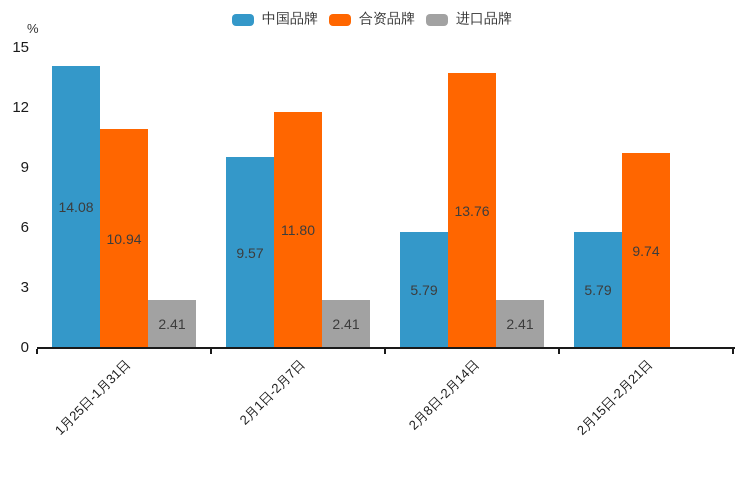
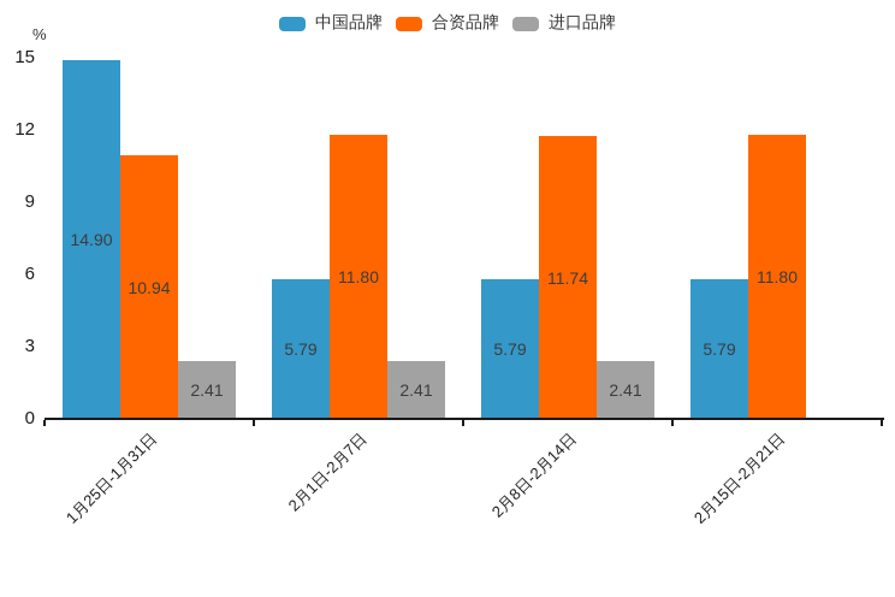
中国品牌/1月25日-1月31日: 14.08 -> 14.90
中国品牌/2月1日-2月7日: 9.57 -> 5.79
合资品牌/2月8日-2月14日: 13.76 -> 11.74
合资品牌/2月15日-2月21日: 9.74 -> 11.80
